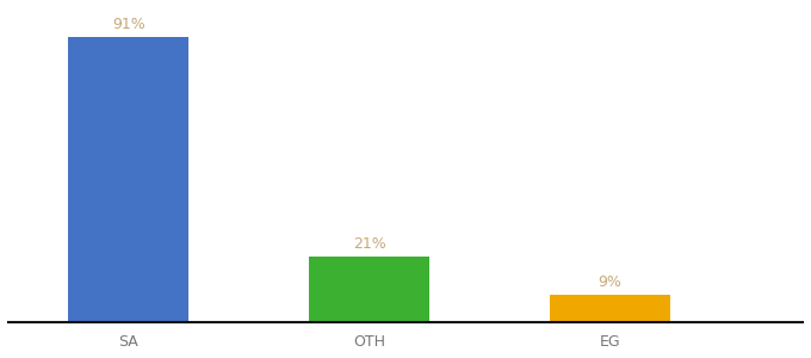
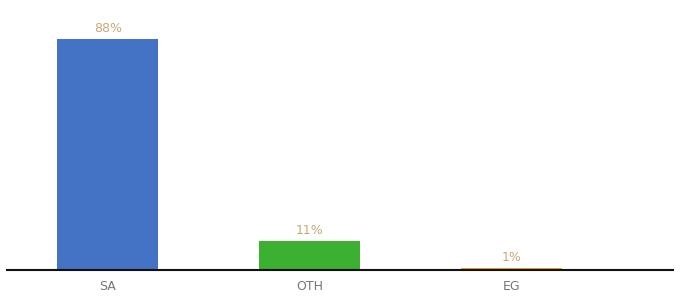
SA: 91% -> 88%
OTH: 21% -> 11%
EG: 9% -> 1%
